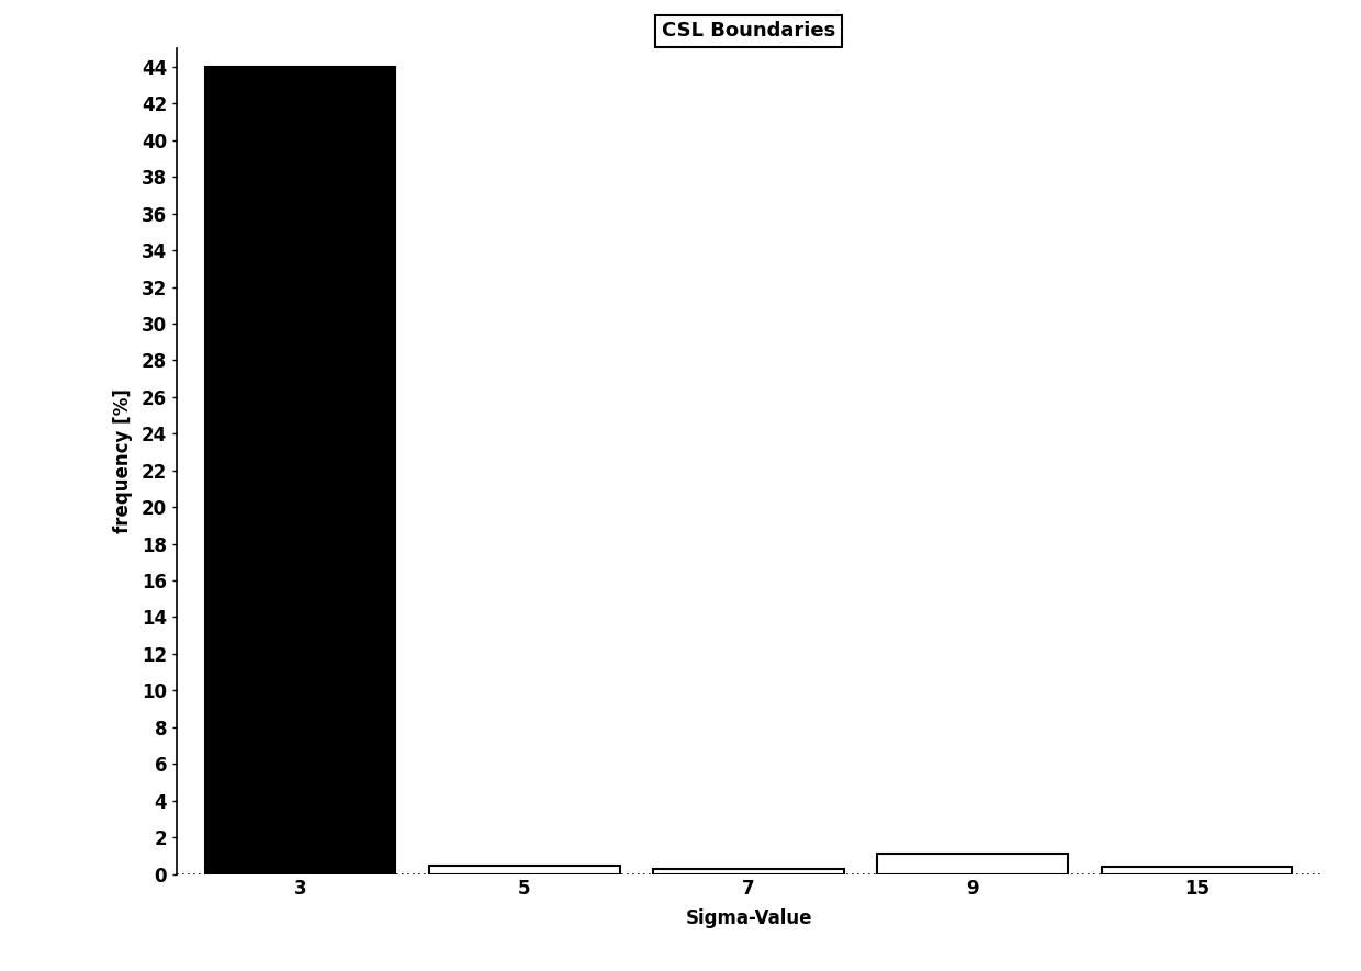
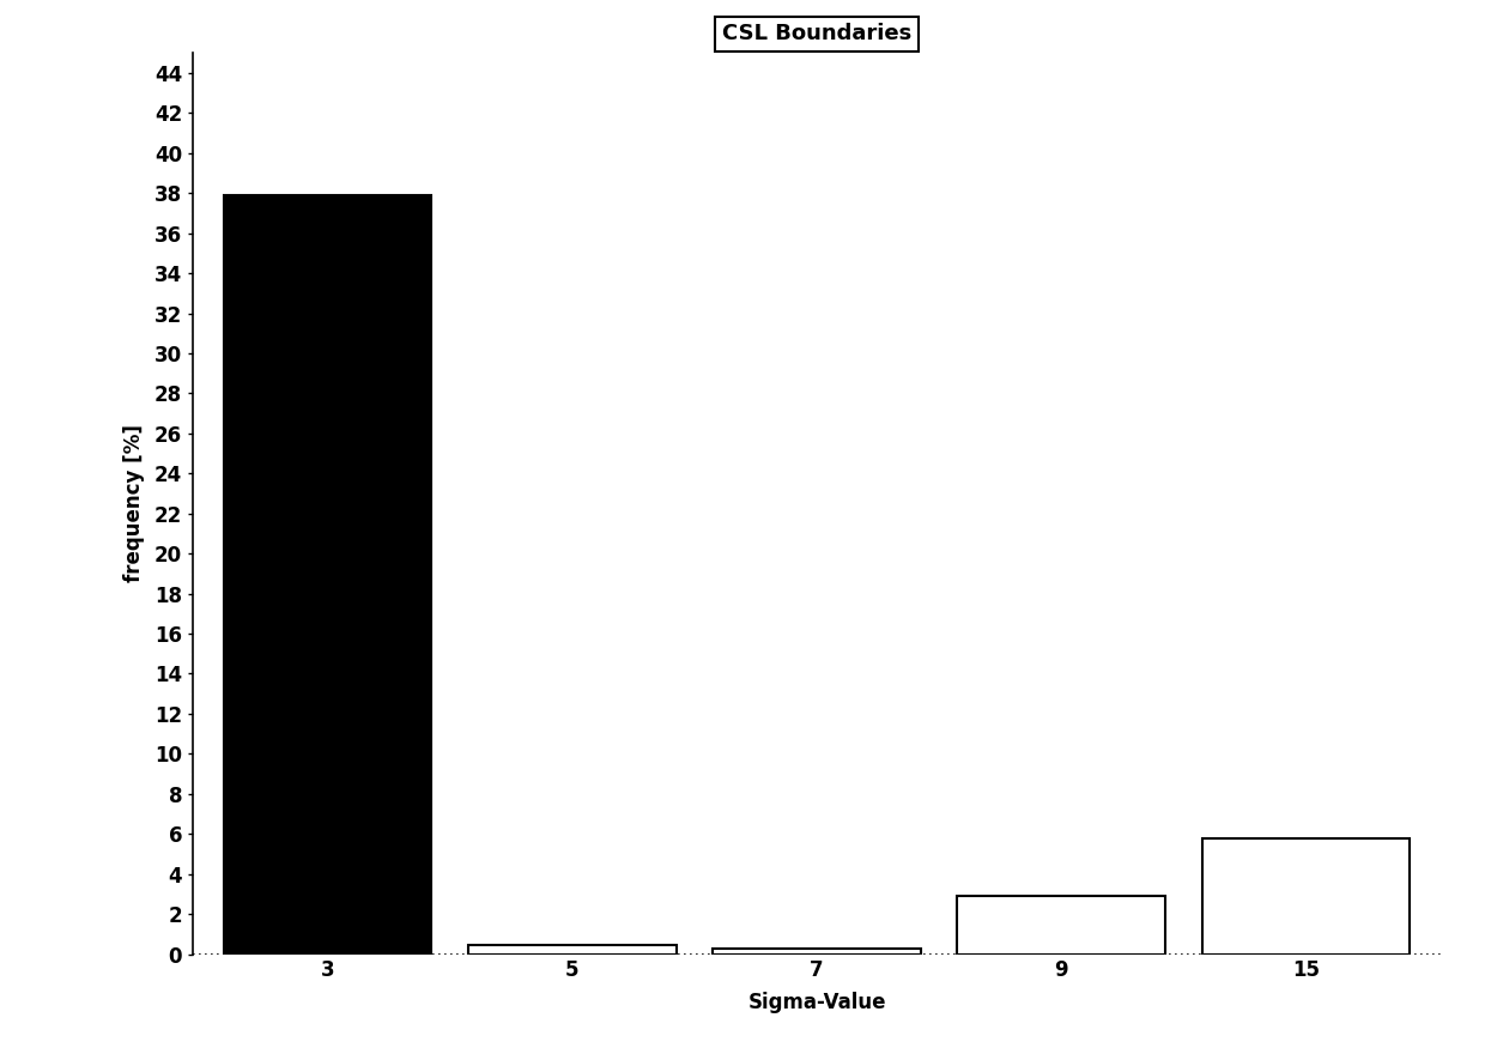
3: 44.0 -> 37.9
9: 1.1 -> 2.9
15: 0.4 -> 5.8
